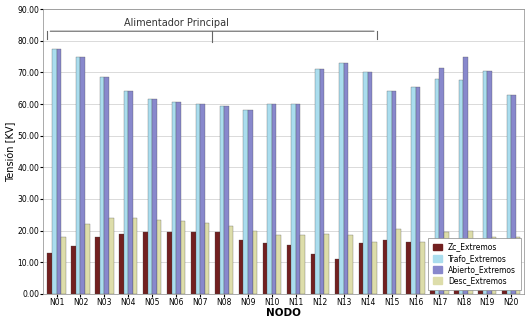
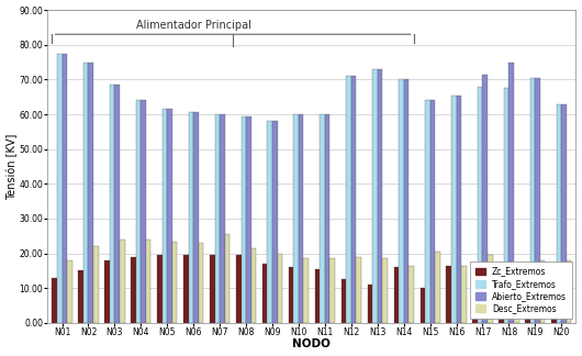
Desc_Extremos/N07: 22.5 -> 25.5
Zc_Extremos/N15: 17.0 -> 10.0
Desc_Extremos/N18: 20.0 -> 17.0
